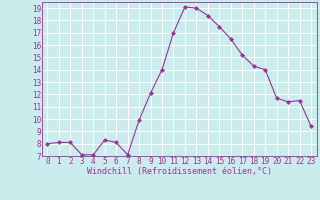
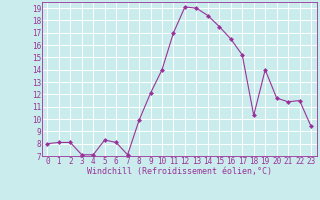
18: 14.3 -> 10.3
